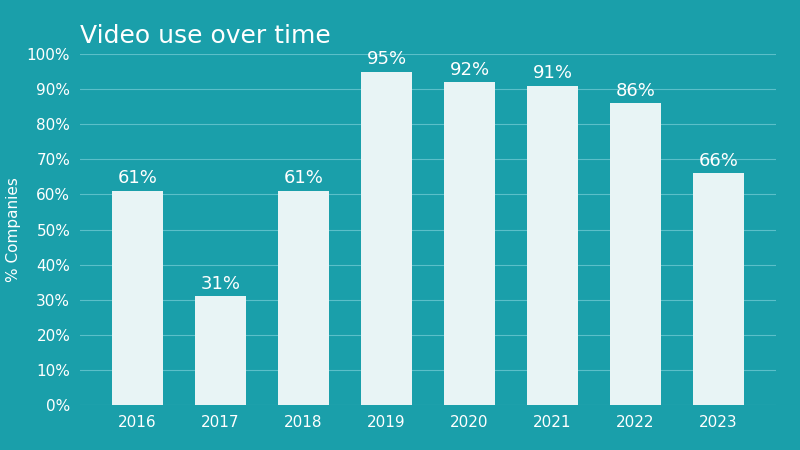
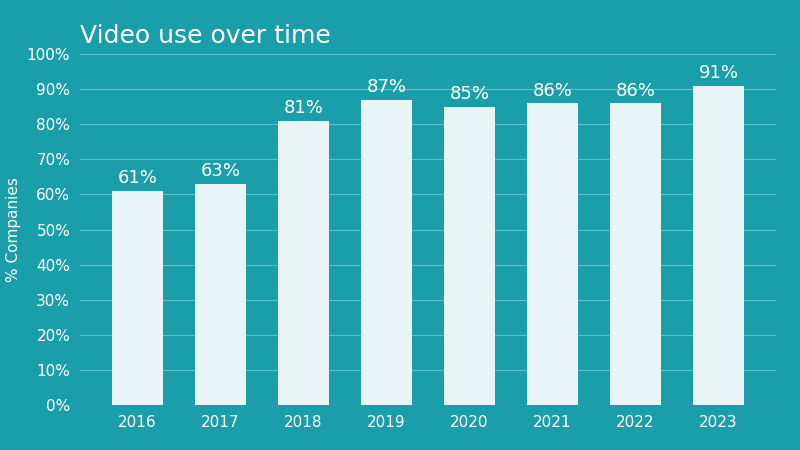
2017: 31% -> 63%
2018: 61% -> 81%
2019: 95% -> 87%
2020: 92% -> 85%
2021: 91% -> 86%
2023: 66% -> 91%
